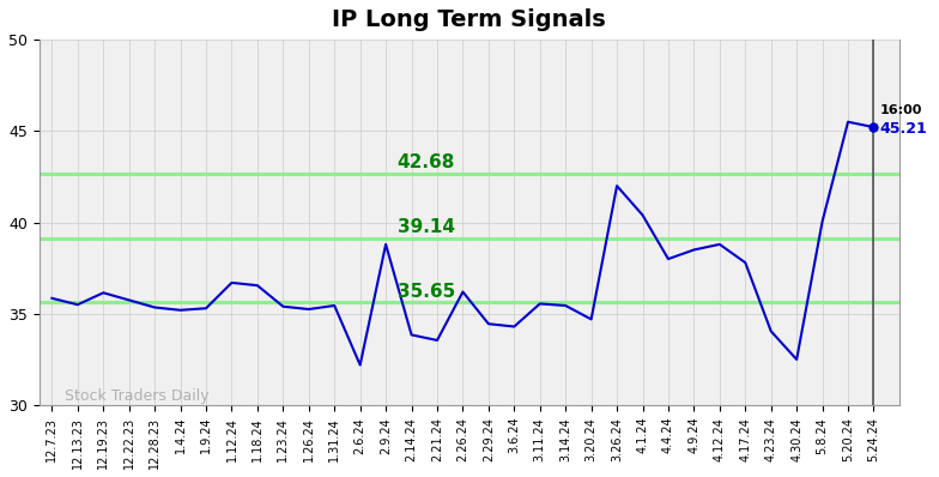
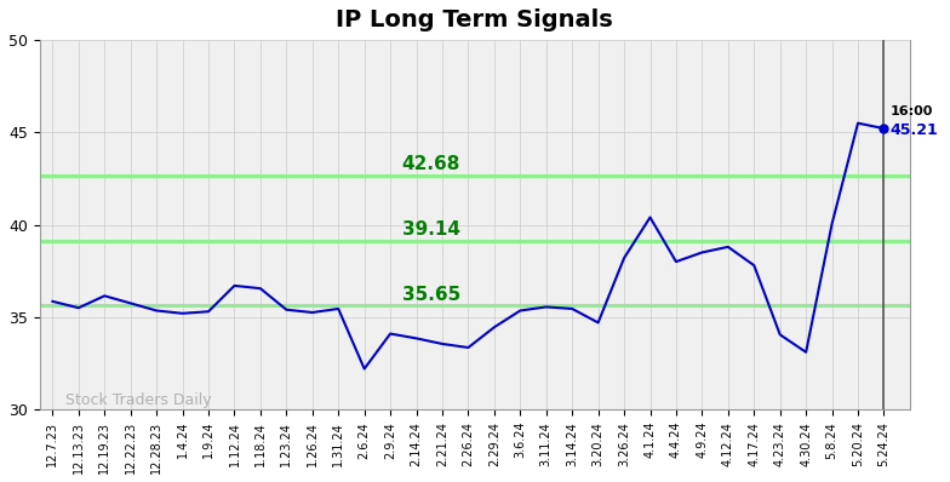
2.9.24: 38.8 -> 34.1
2.26.24: 36.2 -> 33.4
3.6.24: 34.3 -> 35.4
3.26.24: 42.0 -> 38.2
4.30.24: 32.5 -> 33.1
